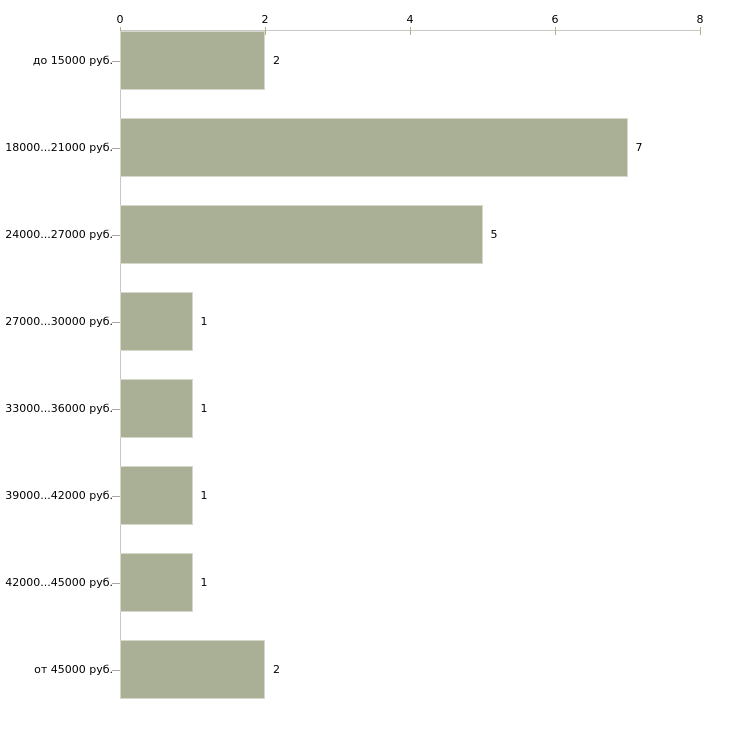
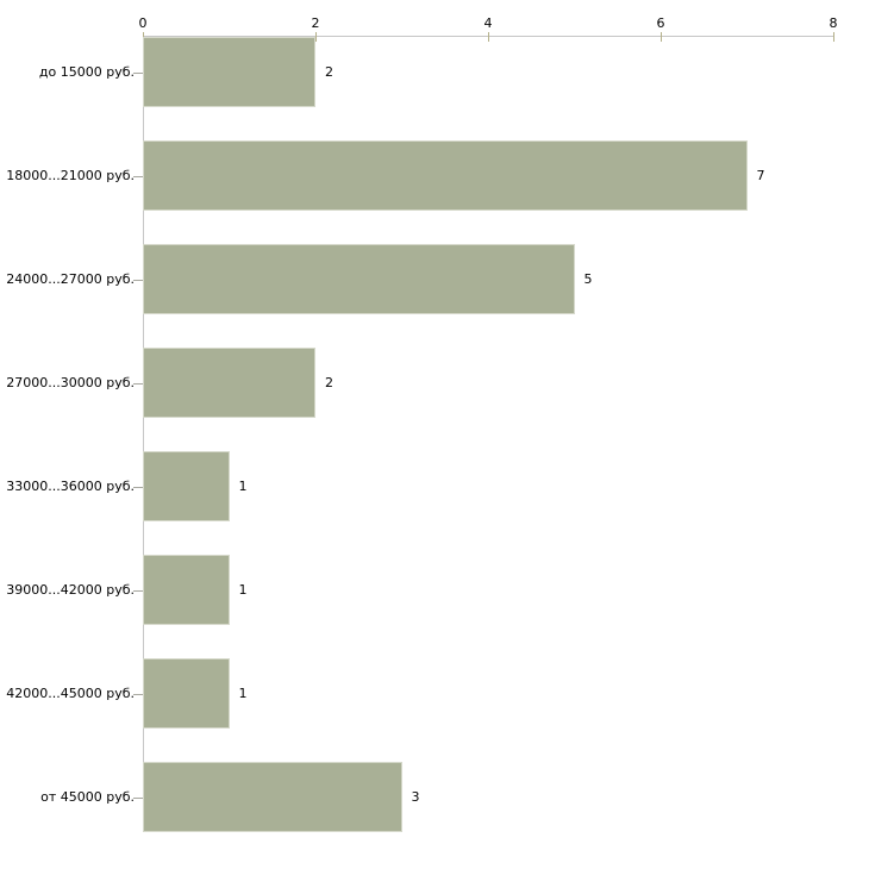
27000...30000 руб.: 1 -> 2
от 45000 руб.: 2 -> 3
